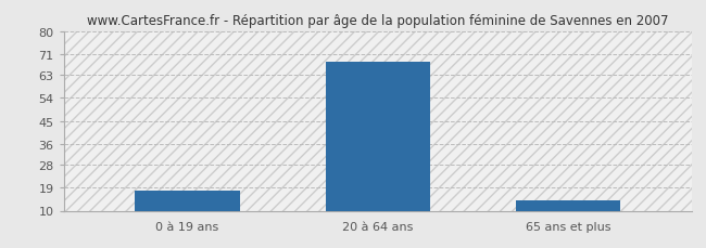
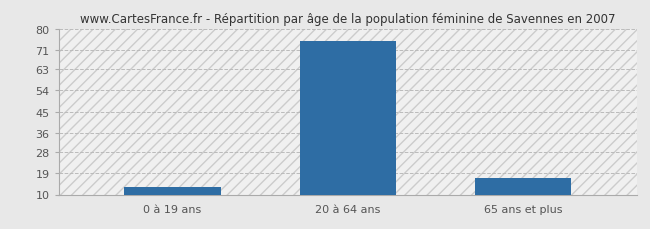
0 à 19 ans: 18 -> 13
20 à 64 ans: 68 -> 75
65 ans et plus: 14 -> 17
